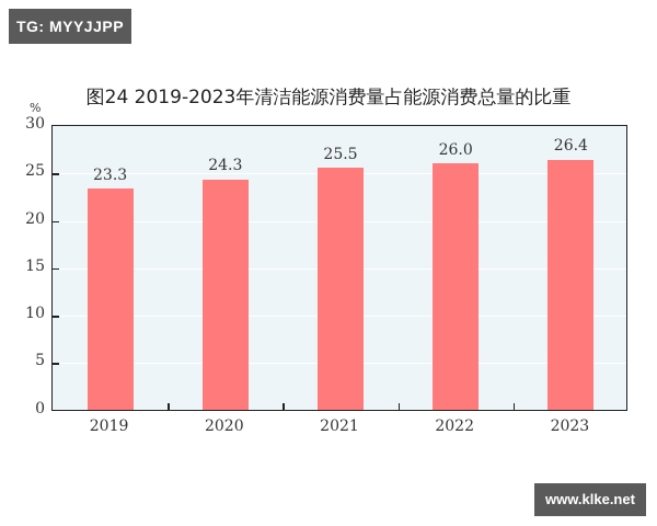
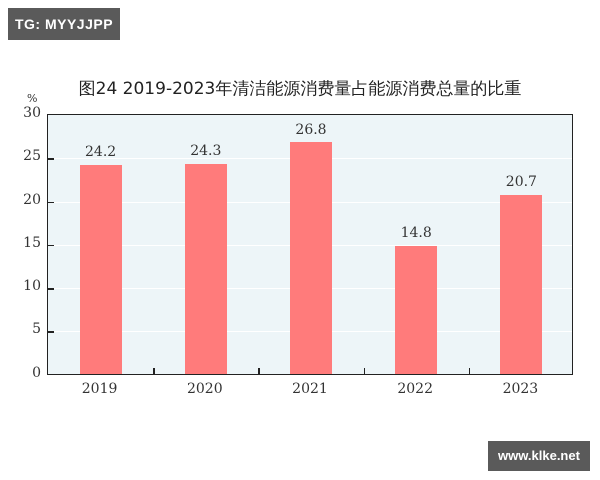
2019: 23.3 -> 24.2
2021: 25.5 -> 26.8
2022: 26.0 -> 14.8
2023: 26.4 -> 20.7
